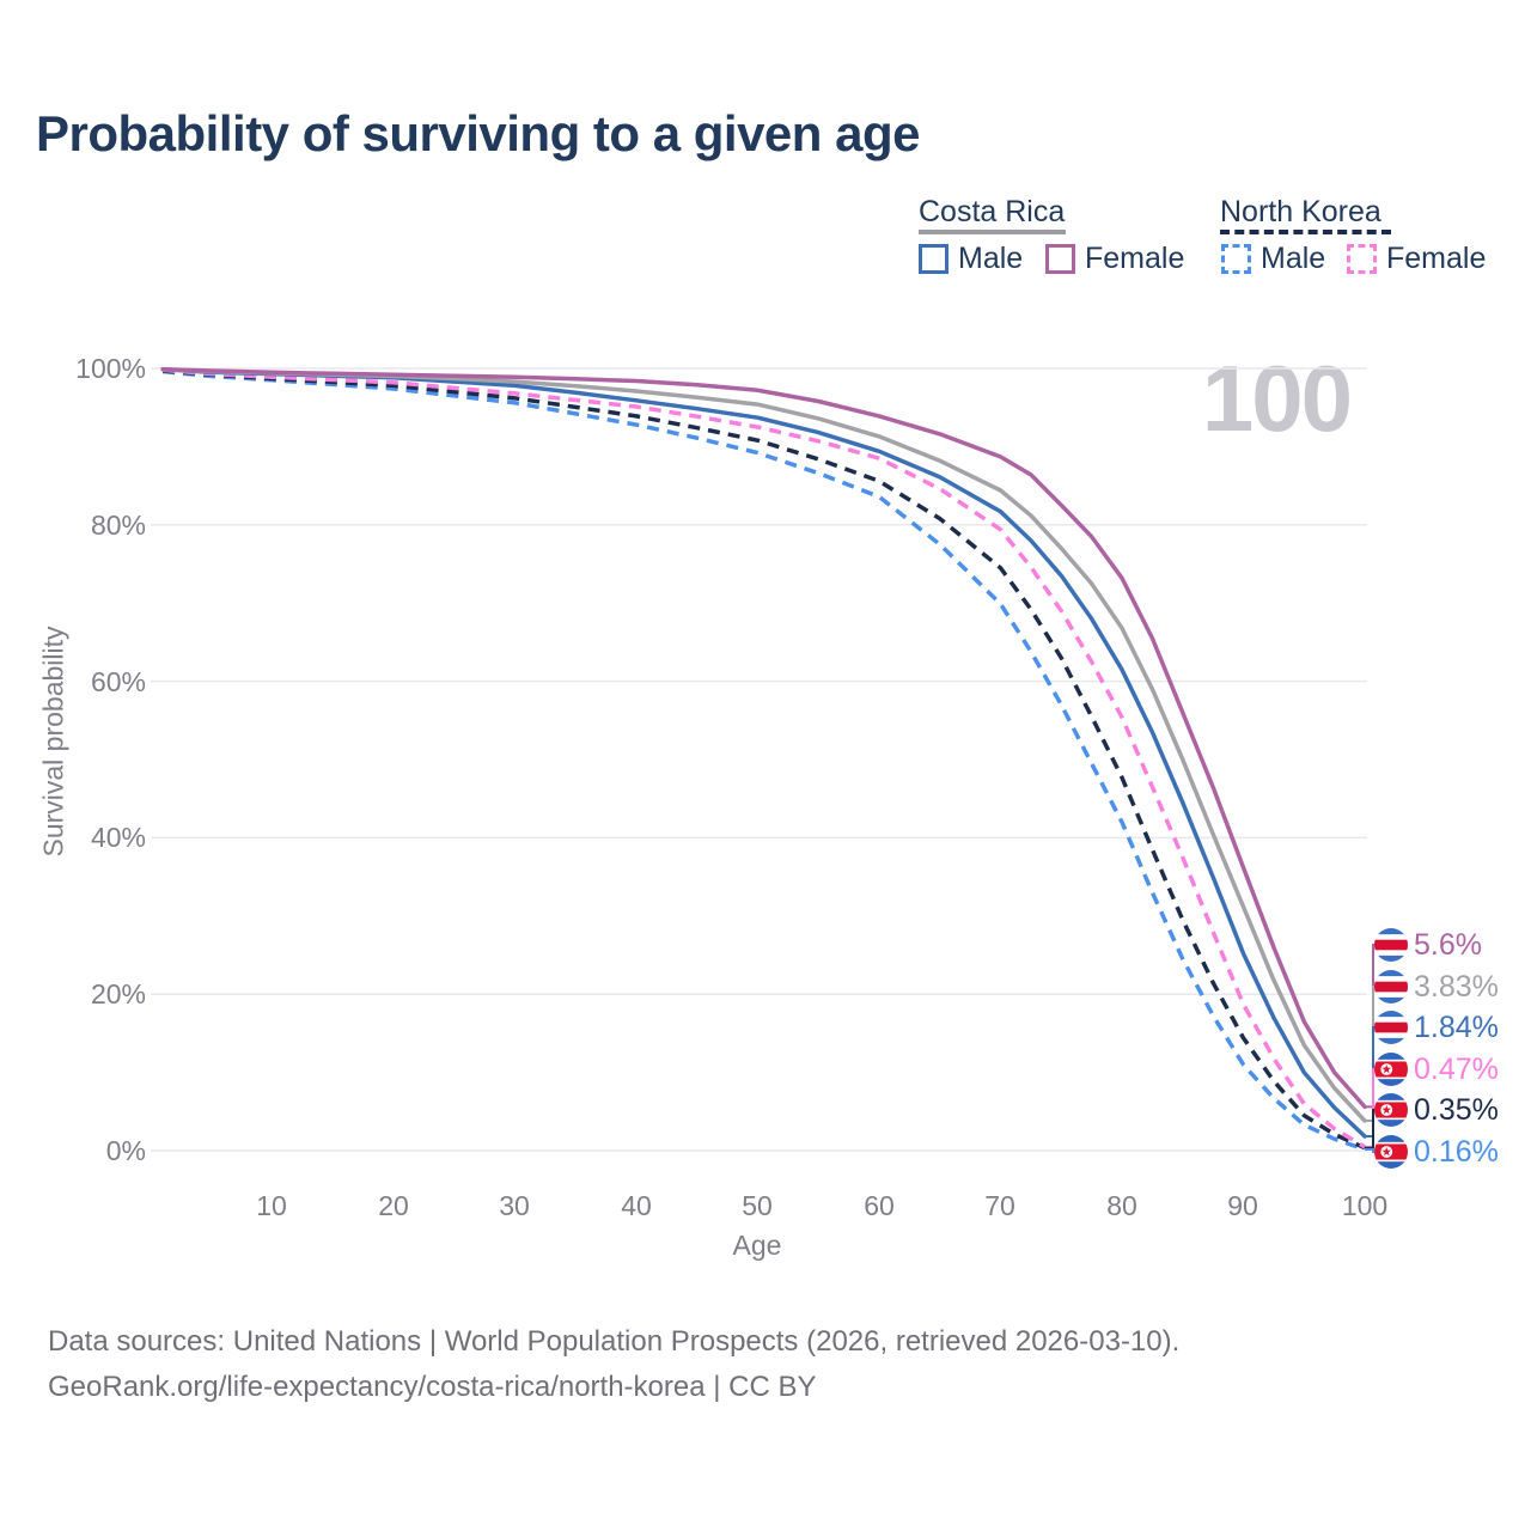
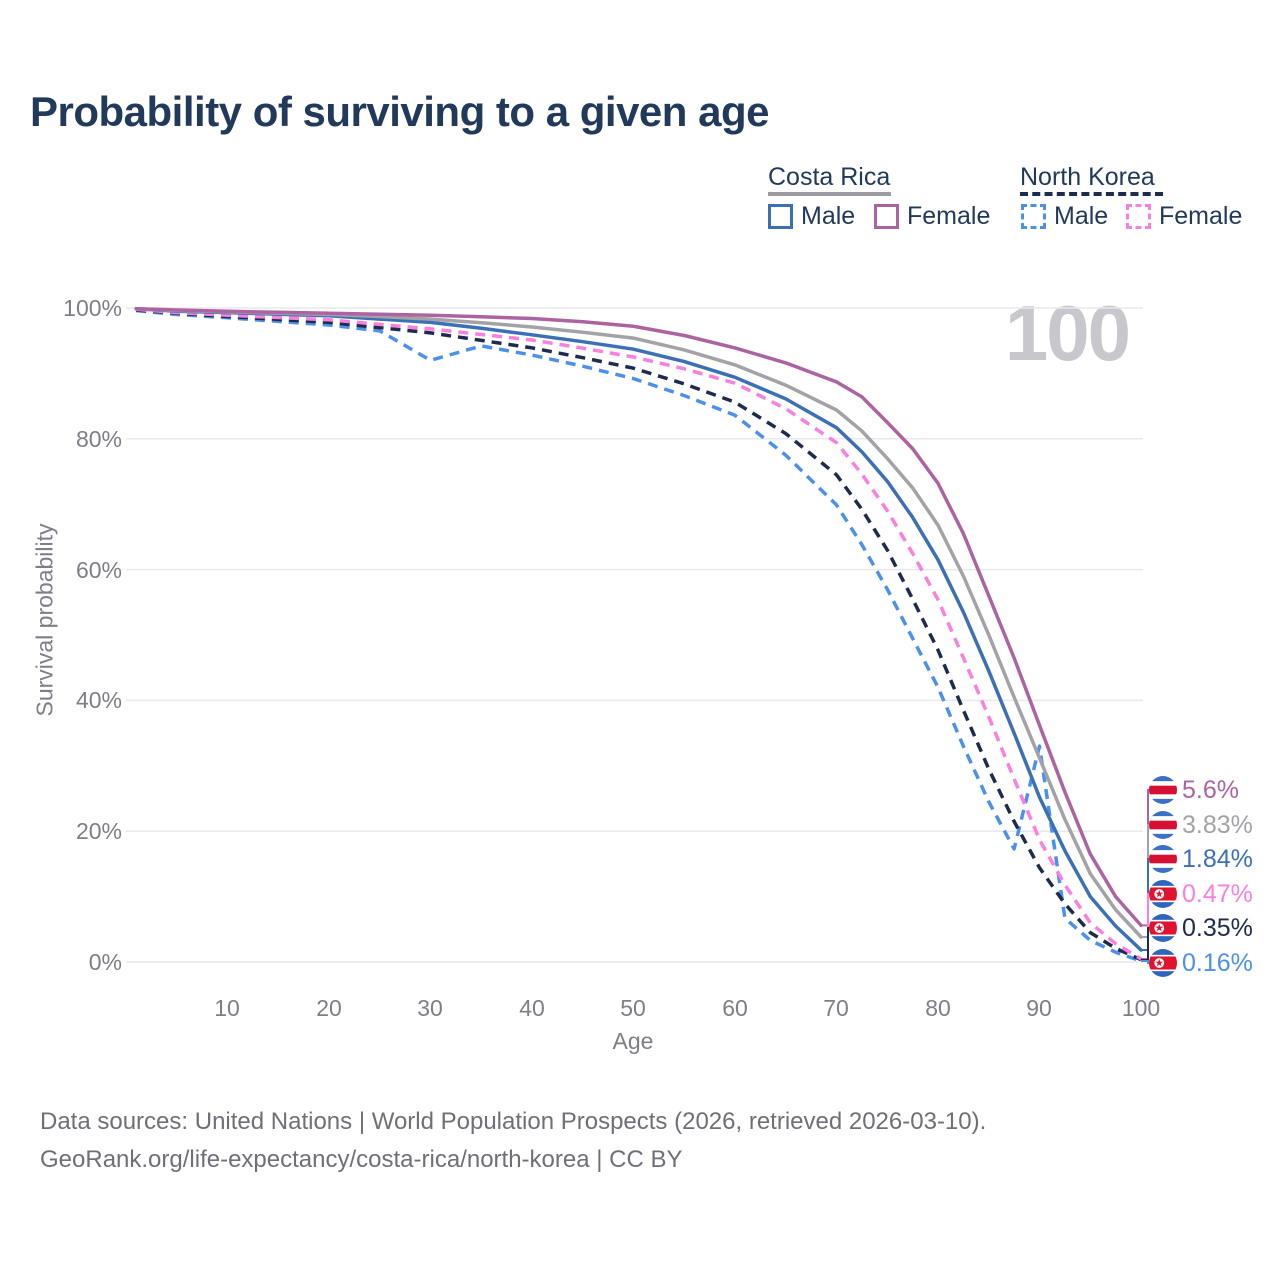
North Korea Male/30: 96% -> 92%
North Korea Male/90: 11% -> 33%
